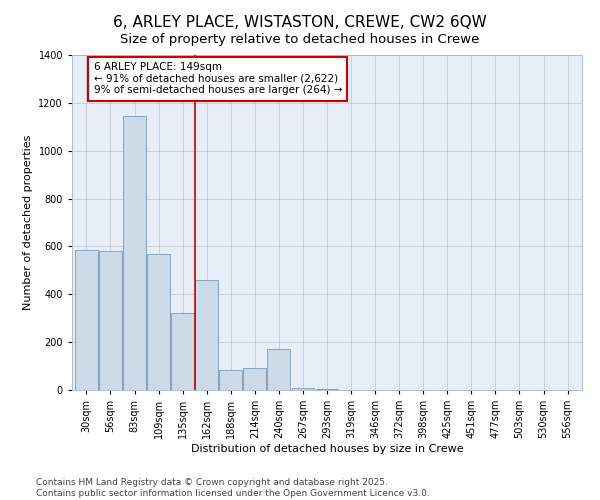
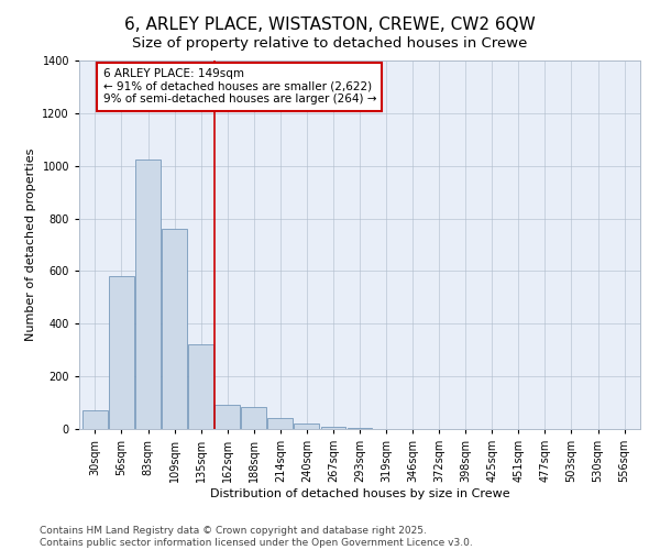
30sqm: 585 -> 70
83sqm: 1145 -> 1025
109sqm: 570 -> 760
162sqm: 460 -> 90
214sqm: 90 -> 40
240sqm: 170 -> 20
